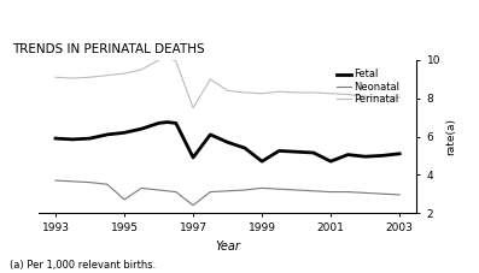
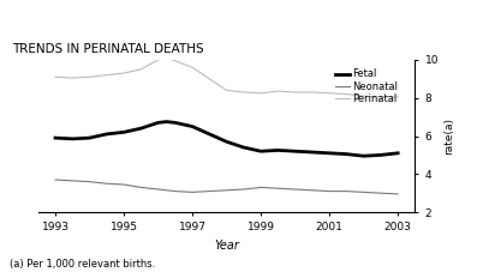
Neonatal/1995: 2.7 -> 3.5
Fetal/1997: 4.9 -> 6.5
Neonatal/1997: 2.4 -> 3.0
Perinatal/1997: 7.5 -> 9.6
Fetal/1999: 4.7 -> 5.2
Fetal/2001: 4.7 -> 5.1
